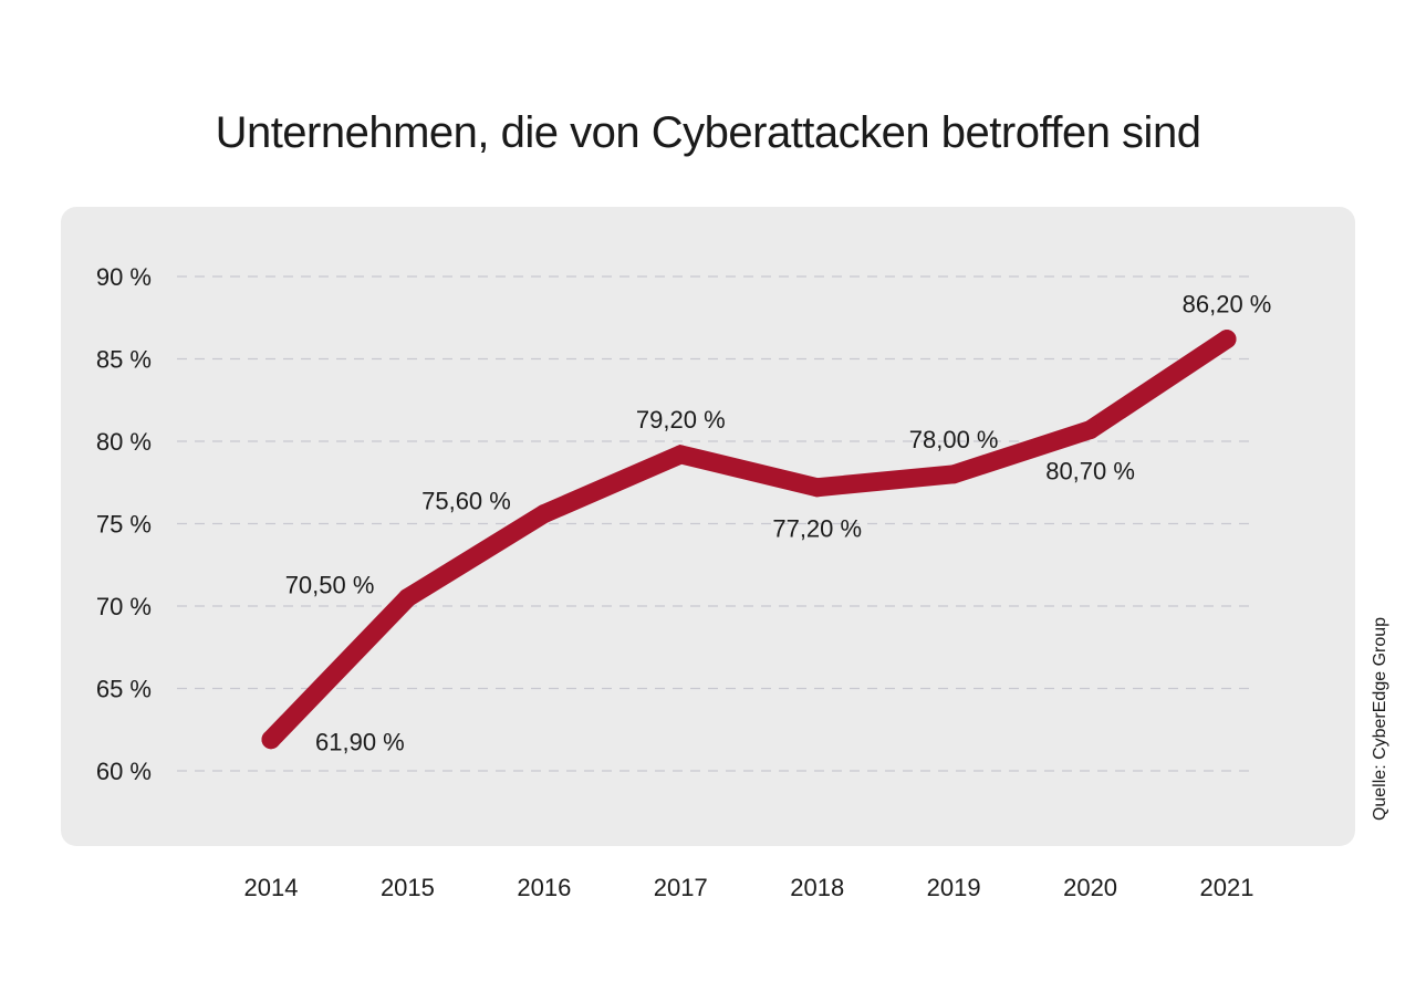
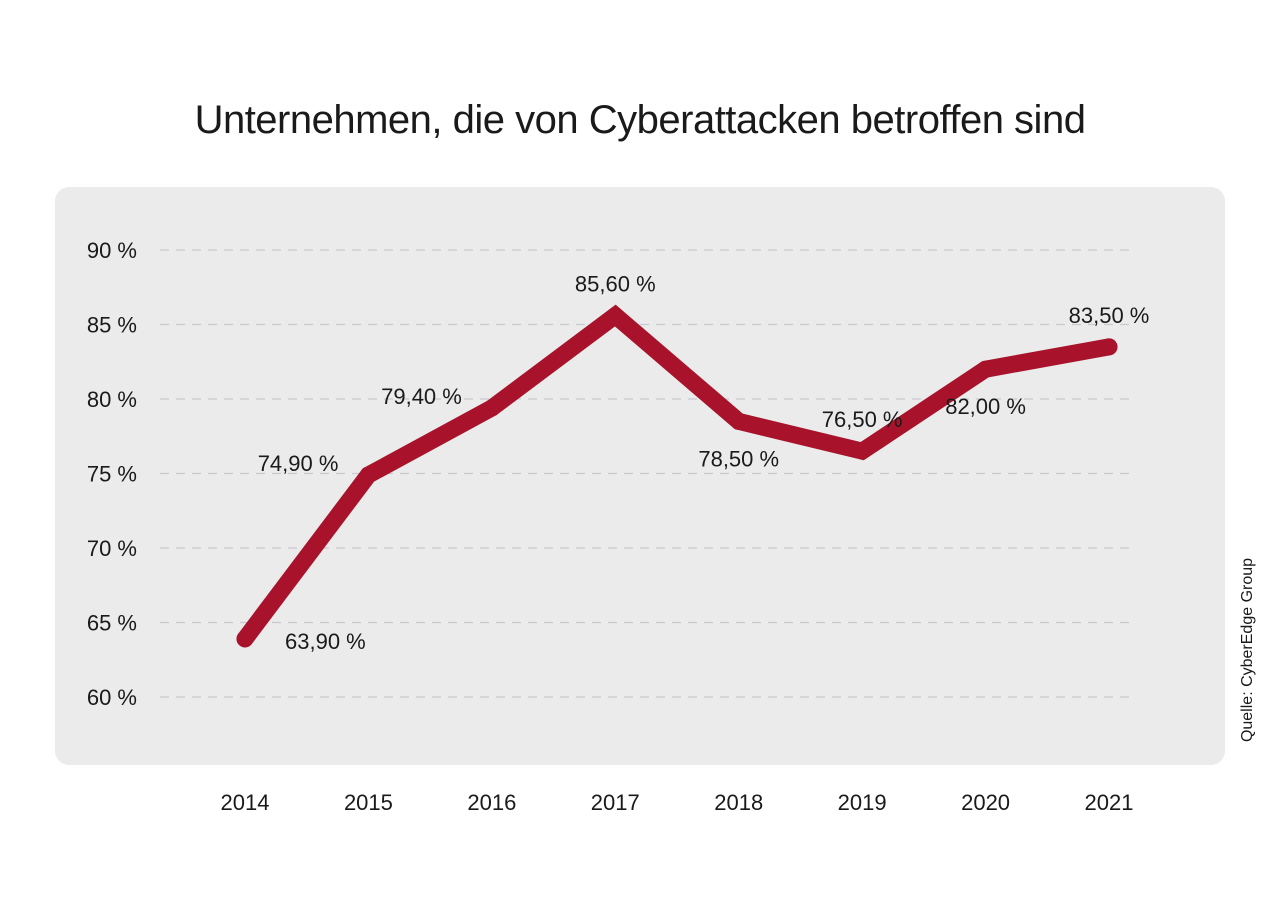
2014: 61,90 -> 63,90
2015: 70,50 -> 74,90
2016: 75,60 -> 79,40
2017: 79,20 -> 85,60
2018: 77,20 -> 78,50
2019: 78,00 -> 76,50
2020: 80,70 -> 82,00
2021: 86,20 -> 83,50
